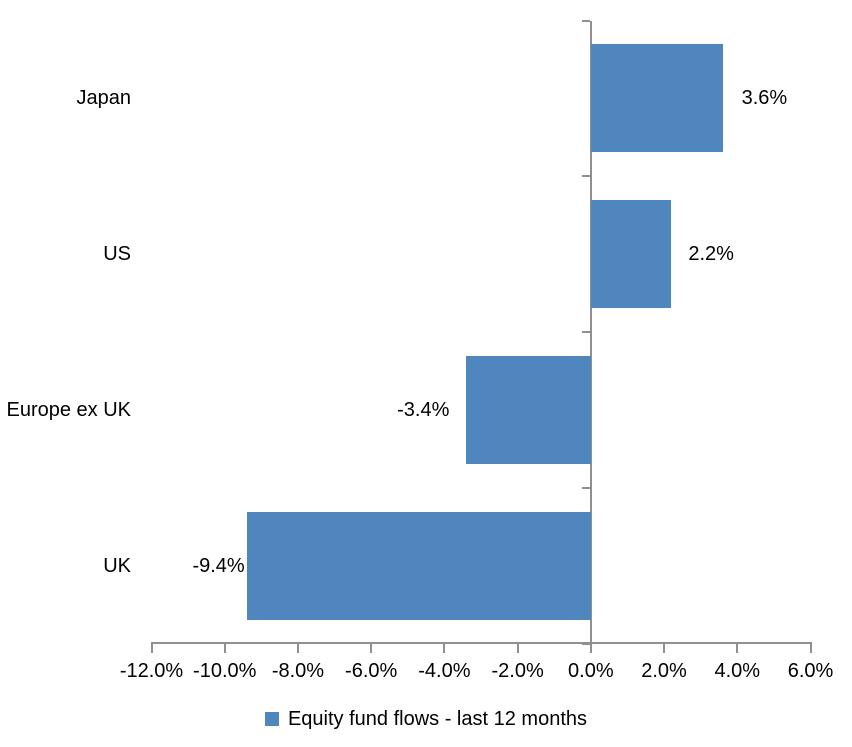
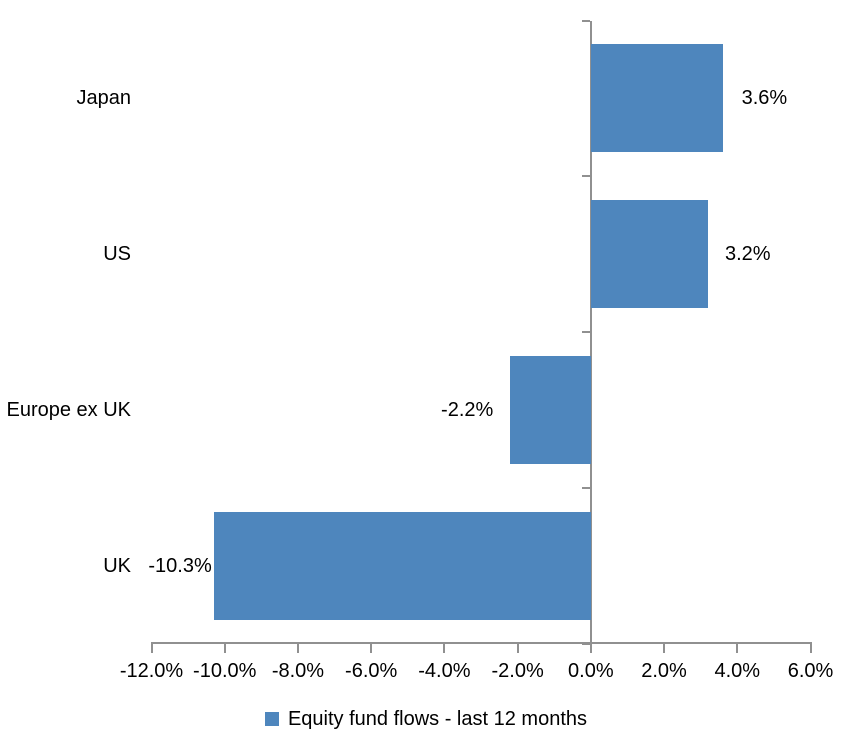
US: 2.2% -> 3.2%
Europe ex UK: -3.4% -> -2.2%
UK: -9.4% -> -10.3%
